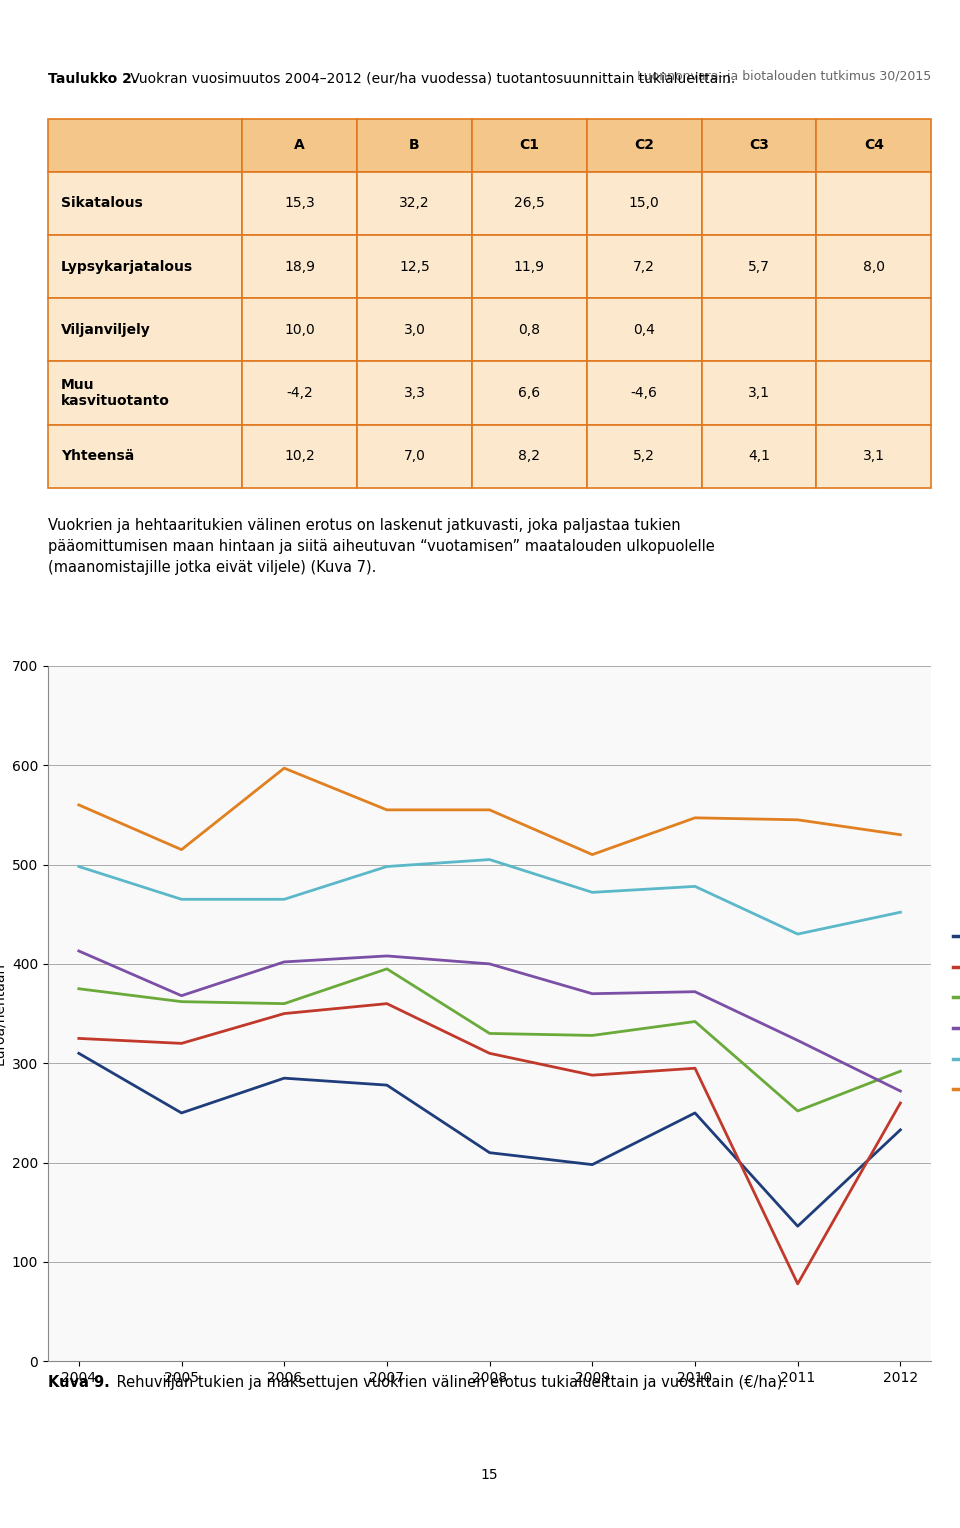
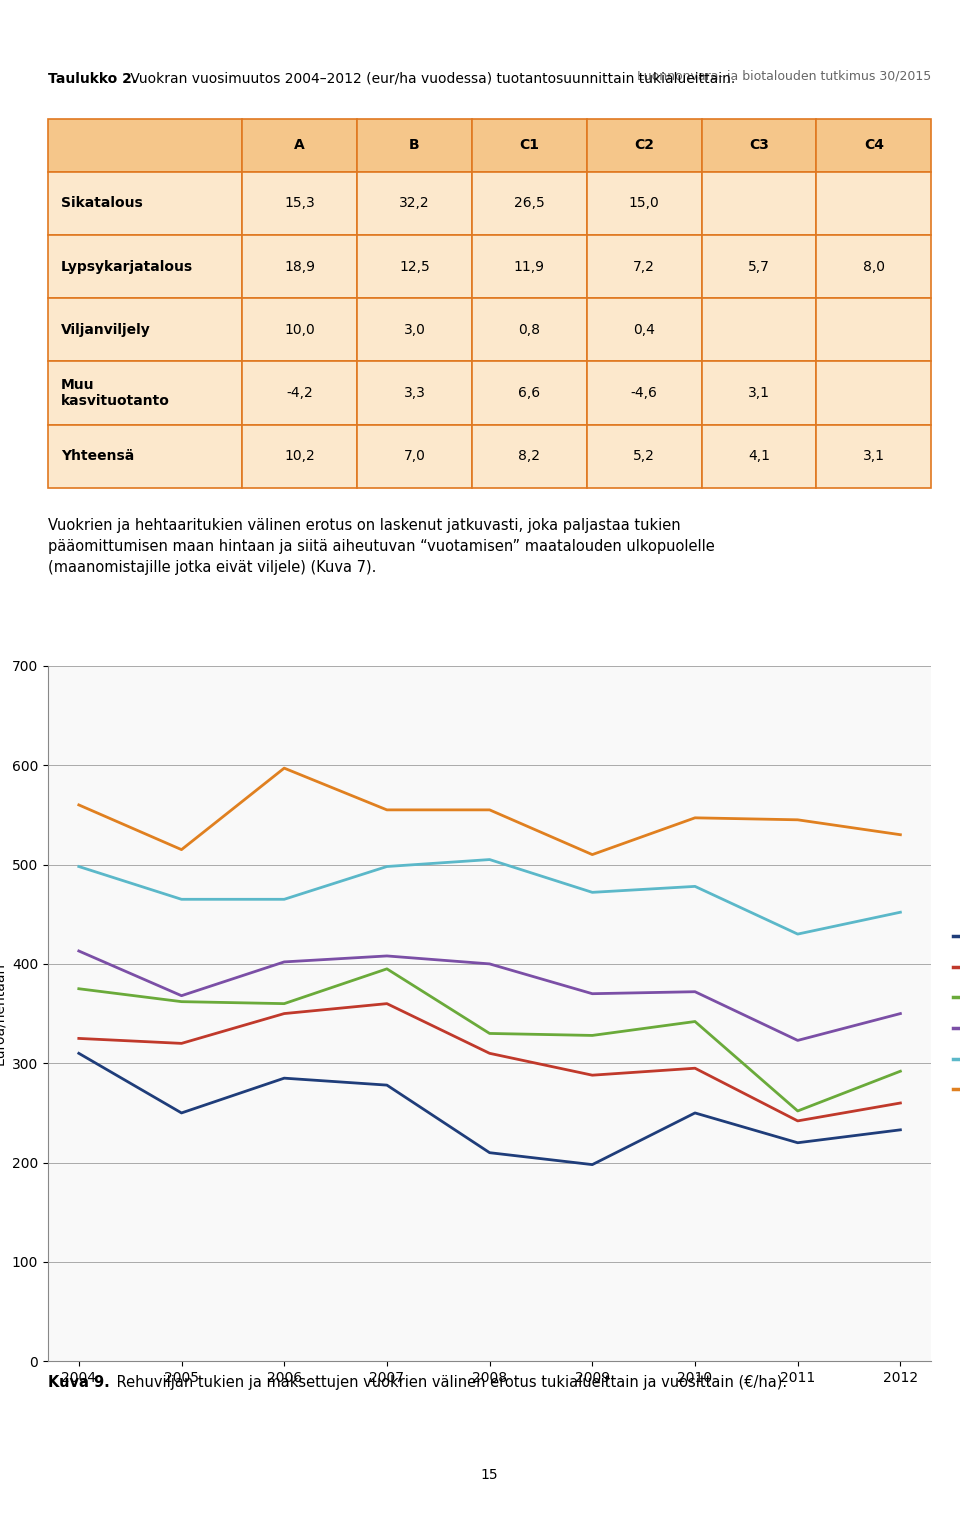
A/2011: 136 -> 220
B/2011: 78 -> 242
C2/2012: 272 -> 350
